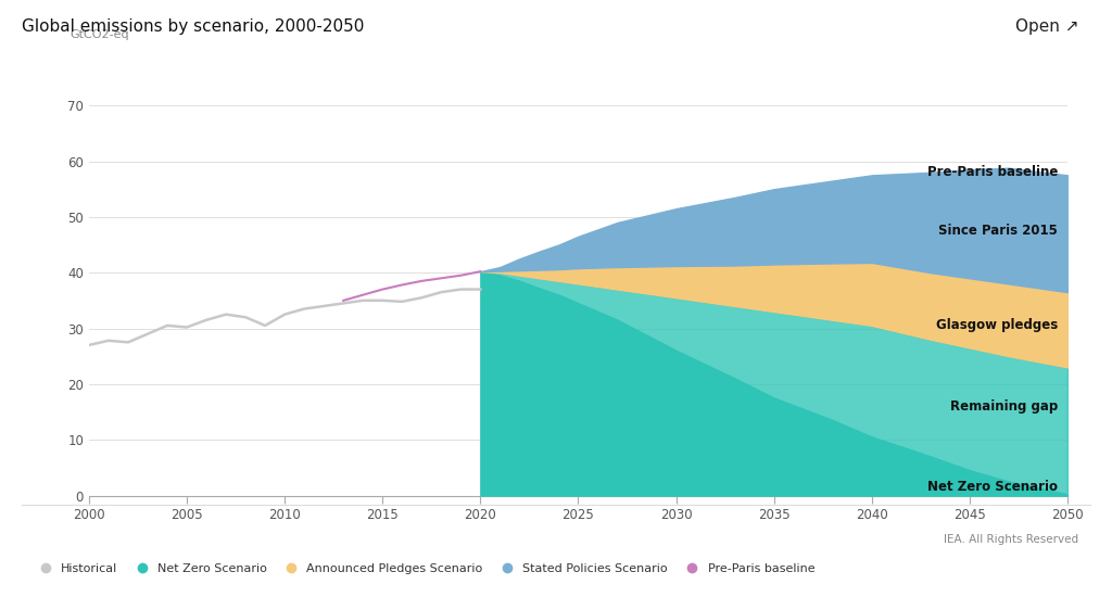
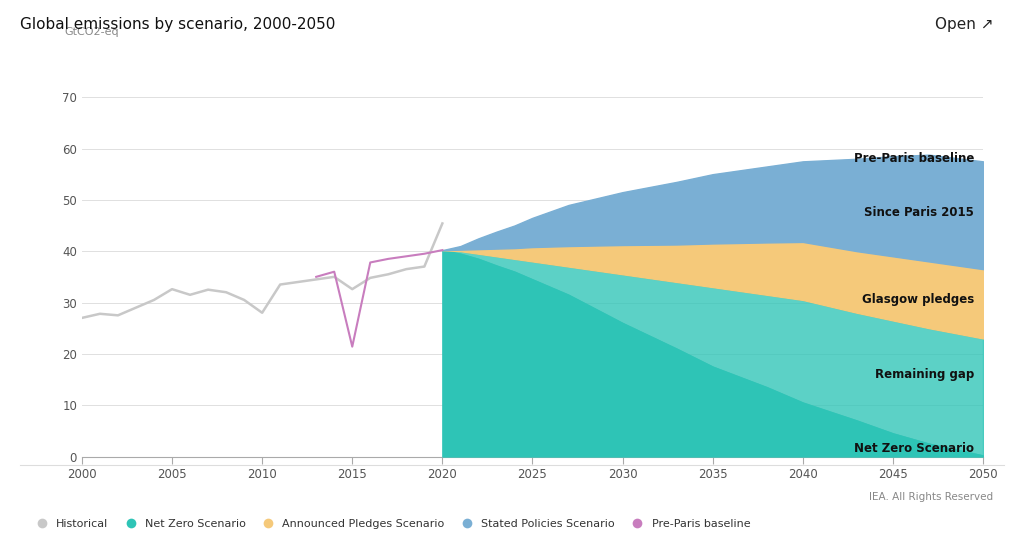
Historical/2005: 30.2 -> 32.6
Historical/2010: 32.5 -> 28.0
Historical/2015: 35.0 -> 32.6
Pre-Paris baseline/2015: 37.0 -> 21.4
Historical/2020: 37.0 -> 45.4
